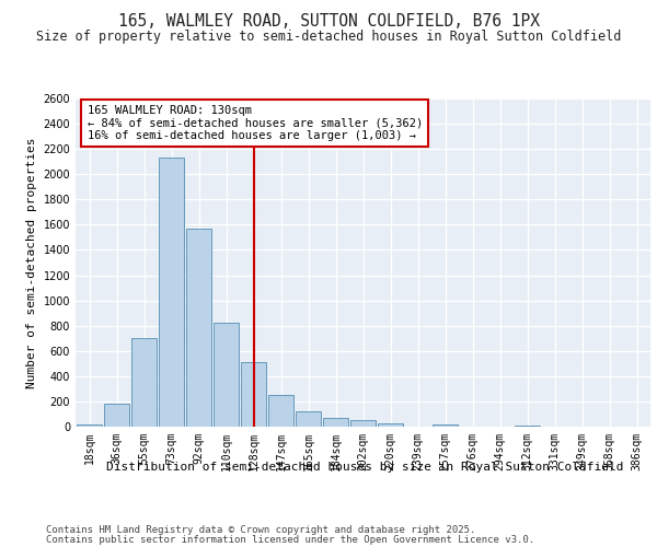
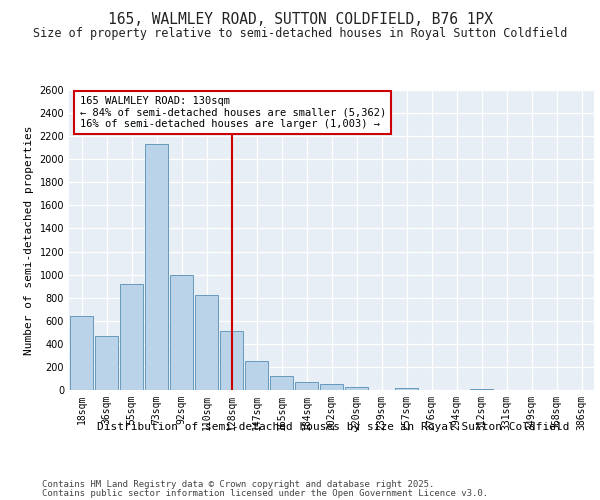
18sqm: 20 -> 640
36sqm: 180 -> 470
55sqm: 700 -> 920
92sqm: 1570 -> 1000
